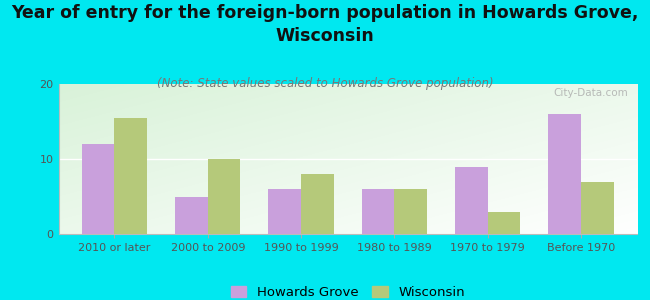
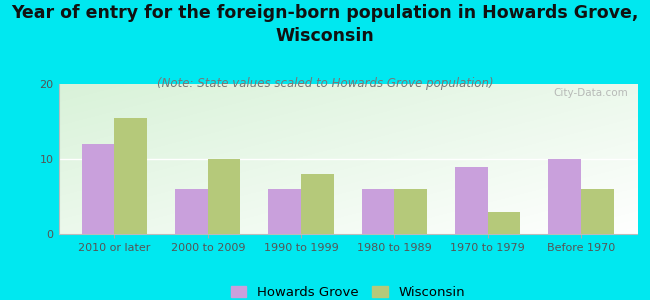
Howards Grove/2000 to 2009: 5 -> 6
Howards Grove/Before 1970: 16 -> 10
Wisconsin/Before 1970: 7.0 -> 6.0
